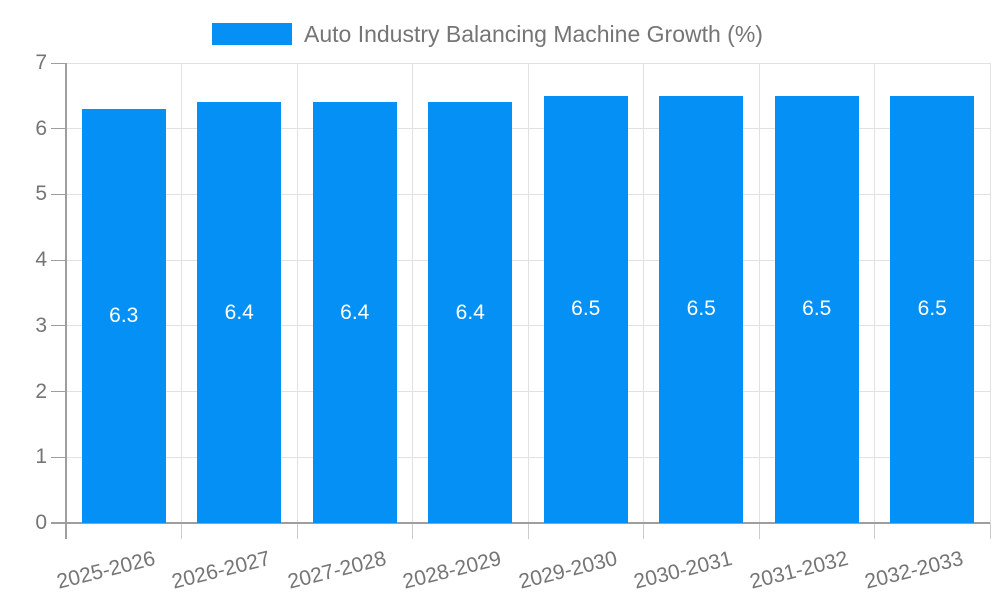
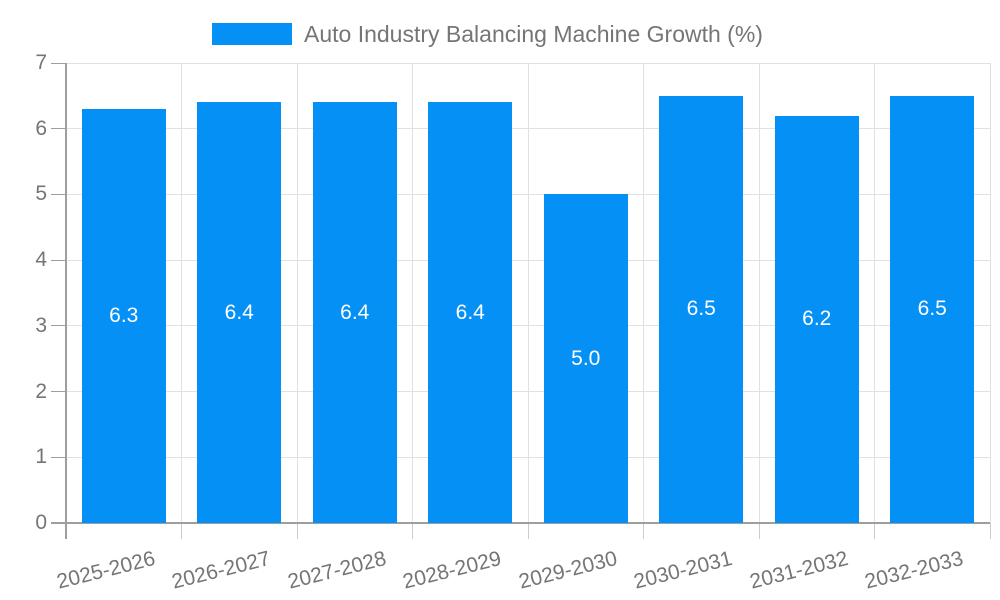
2029-2030: 6.5 -> 5.0
2031-2032: 6.5 -> 6.2
